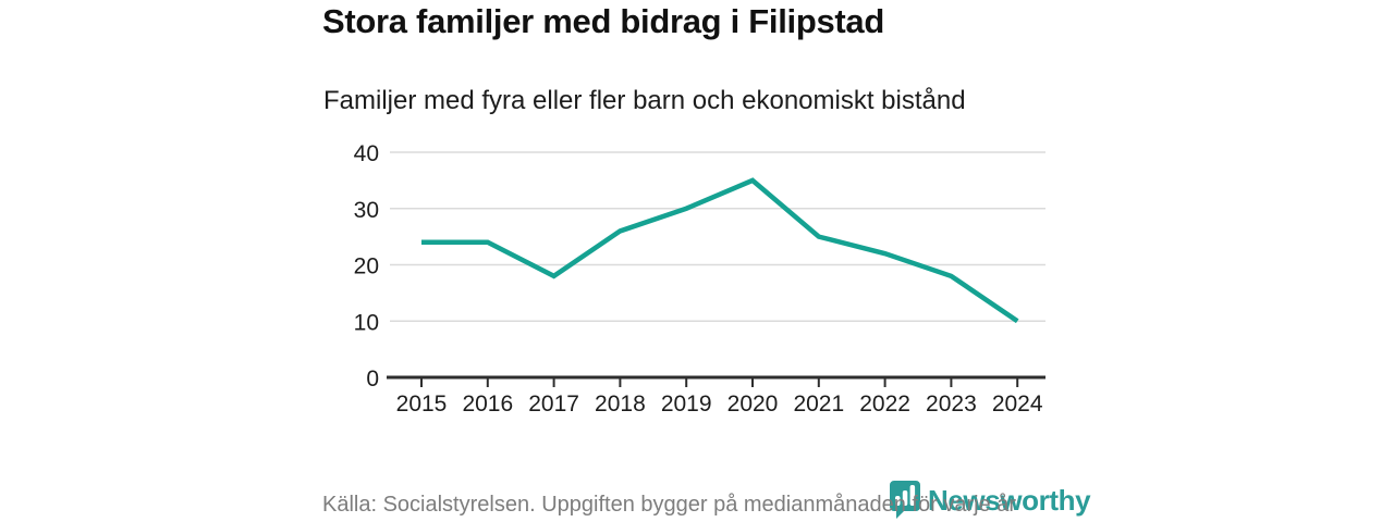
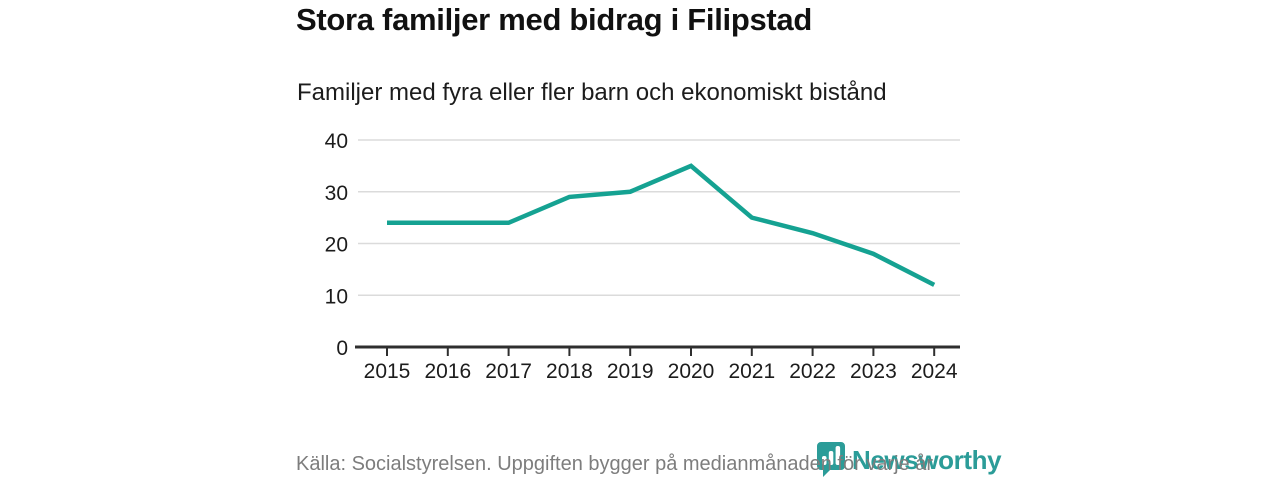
2017: 18 -> 24
2018: 26 -> 29
2024: 10 -> 12
